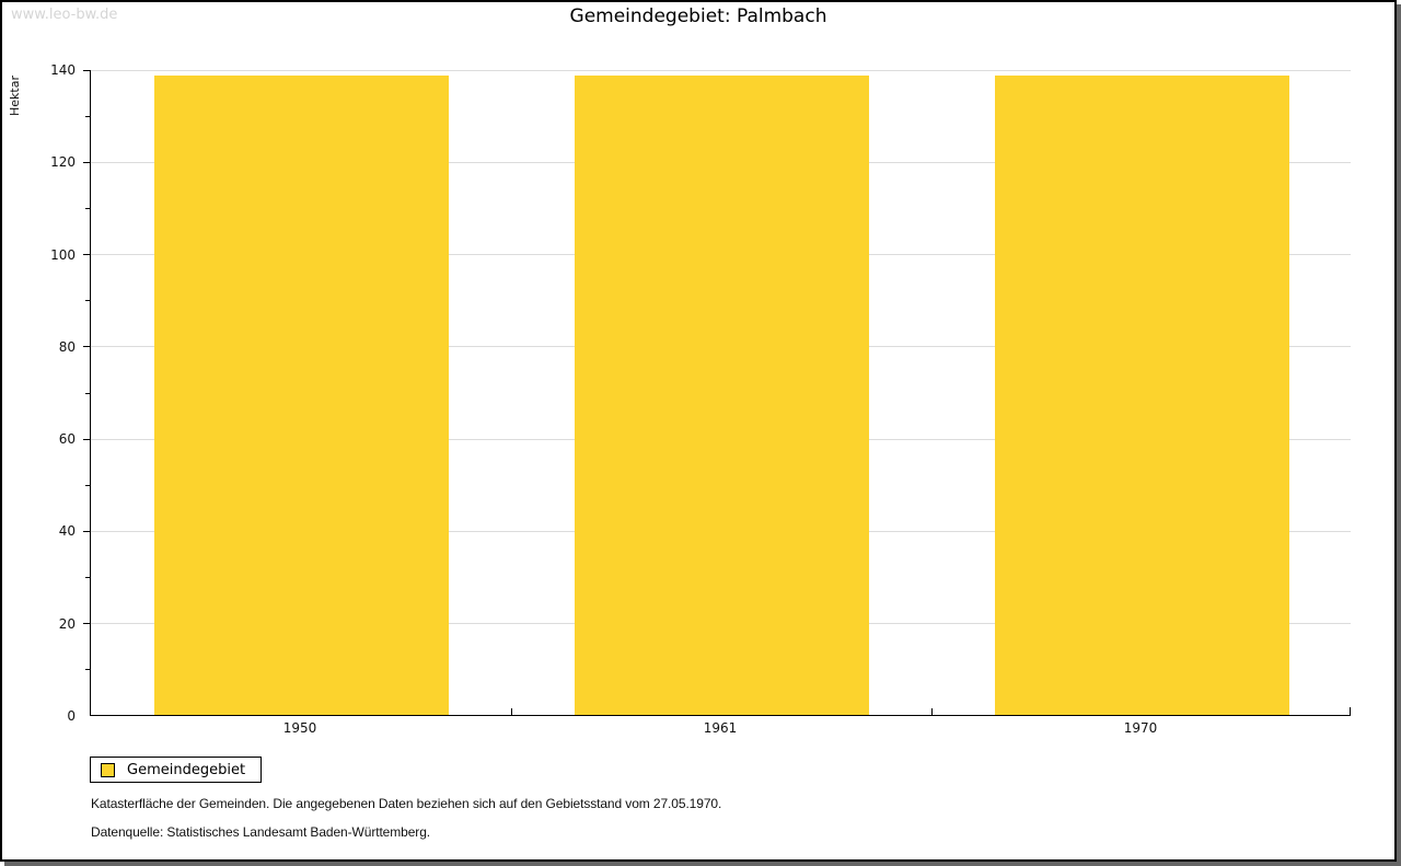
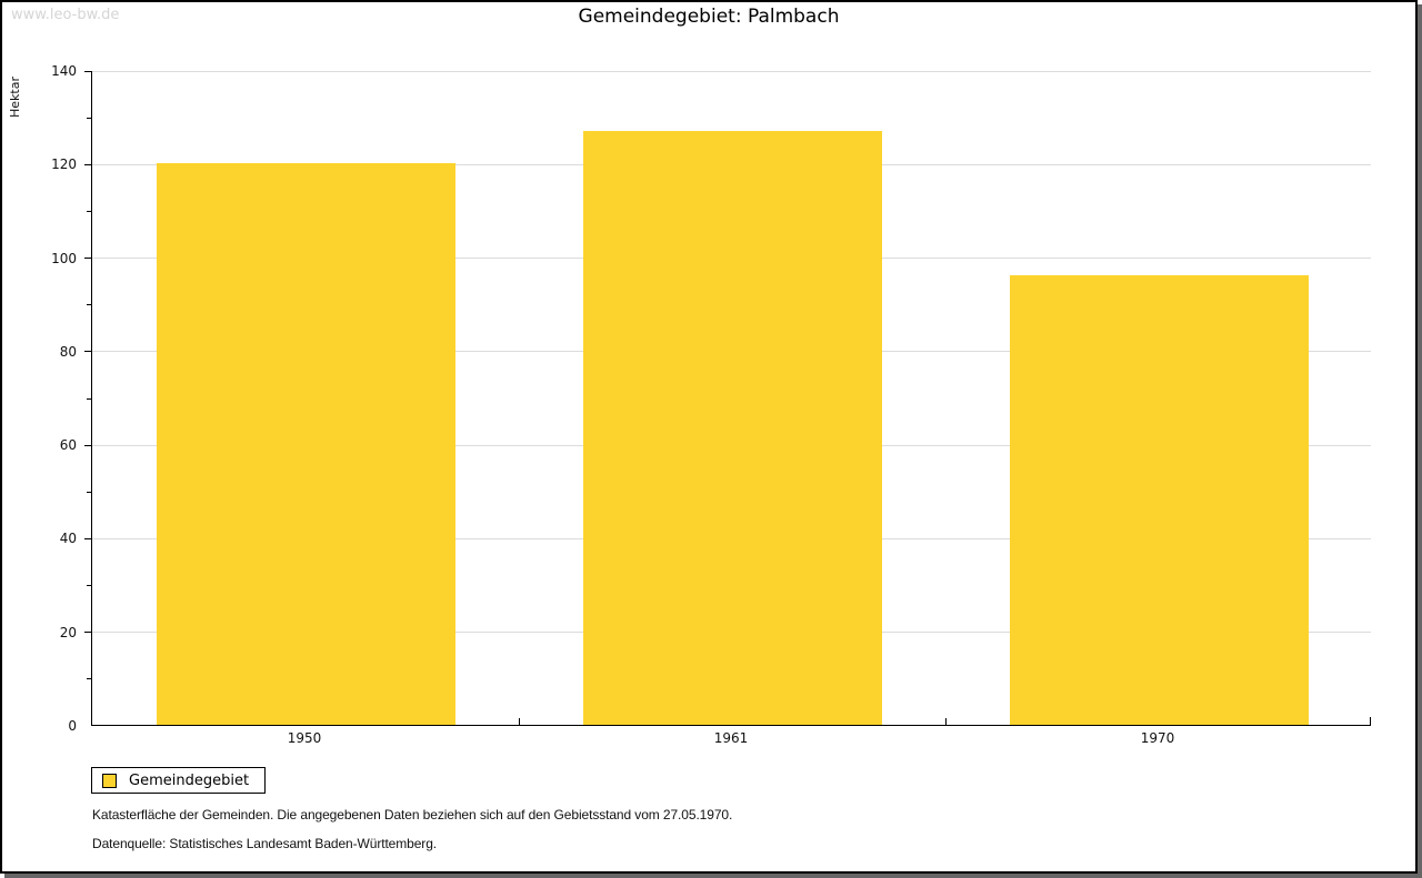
1950: 138 -> 120
1961: 138 -> 127
1970: 138 -> 96
